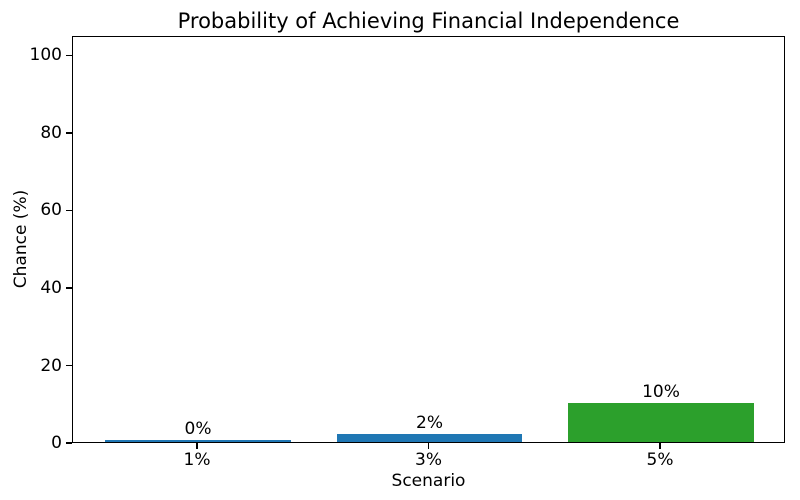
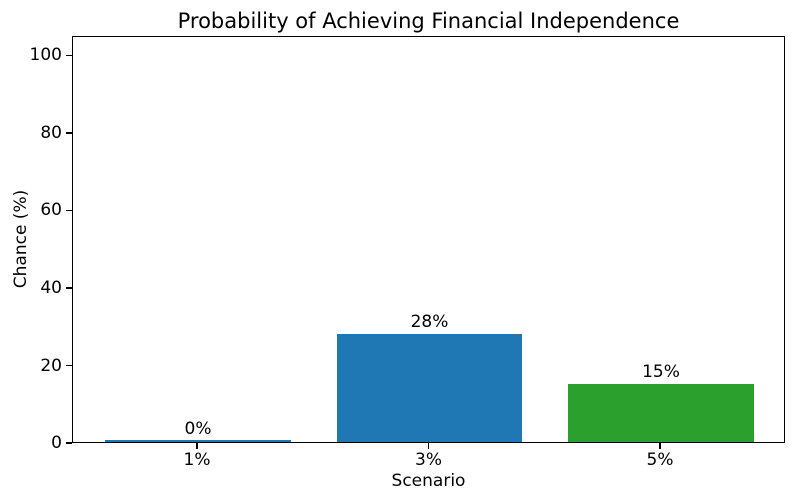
3%: 2% -> 28%
5%: 10% -> 15%
